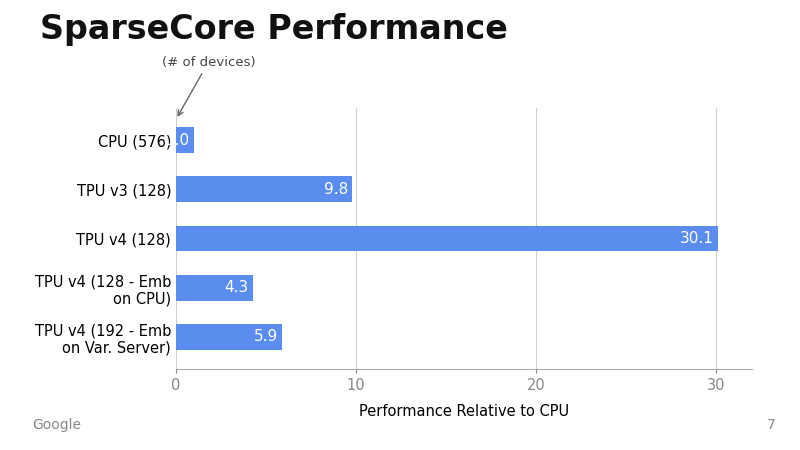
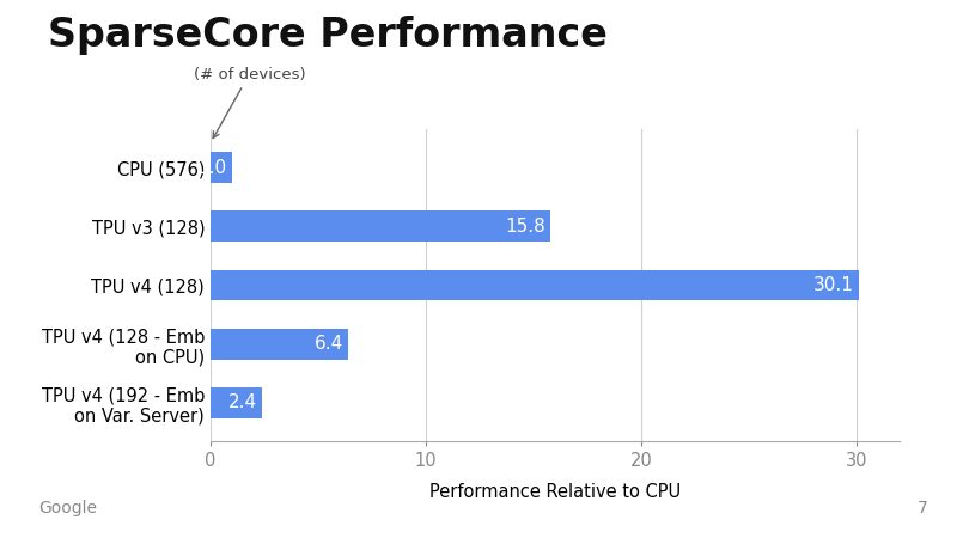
TPU v3 (128): 9.8 -> 15.8
TPU v4 (128 - Emb on CPU): 4.3 -> 6.4
TPU v4 (192 - Emb on Var. Server): 5.9 -> 2.4
